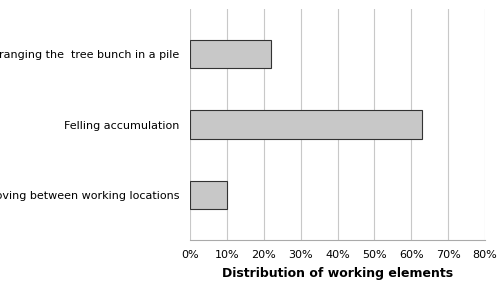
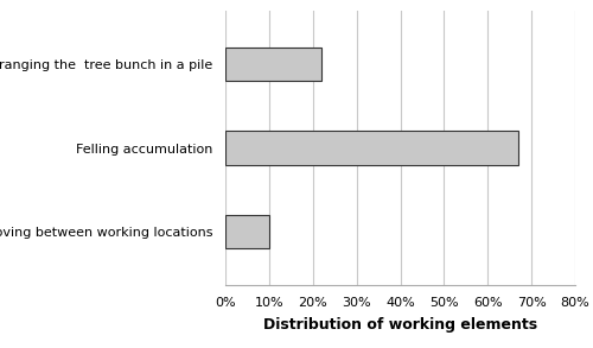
Felling accumulation: 63% -> 67%
